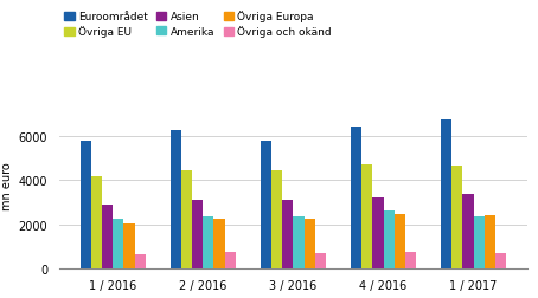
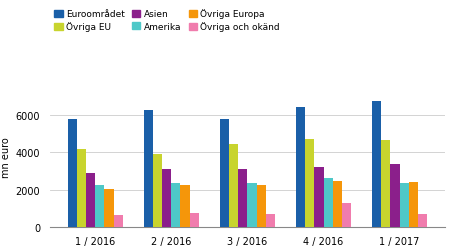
Övriga EU/2 / 2016: 4500 -> 3900
Övriga och okänd/4 / 2016: 700 -> 1300
